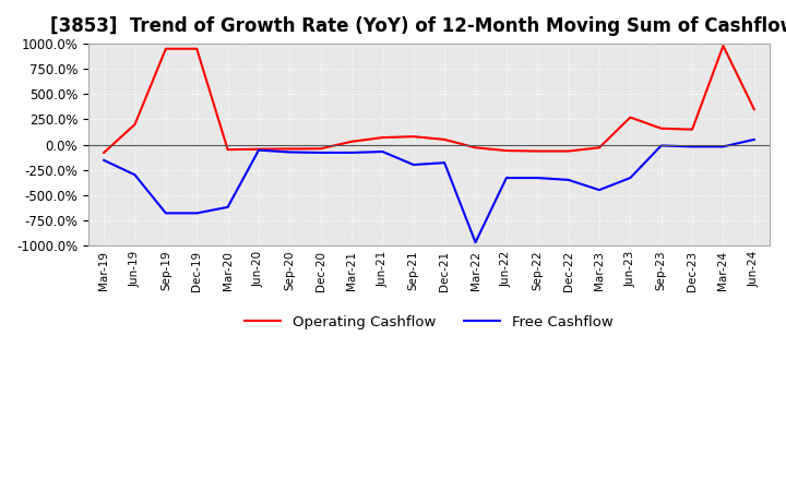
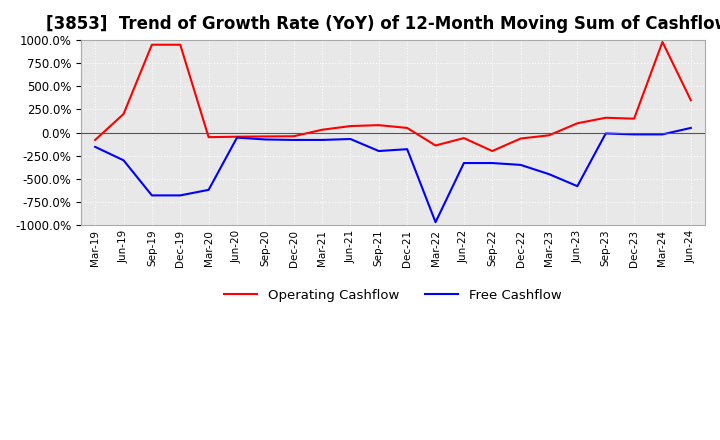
Operating Cashflow/Mar-22: -30% -> -140%
Operating Cashflow/Sep-22: -60% -> -200%
Operating Cashflow/Jun-23: 270% -> 100%
Free Cashflow/Jun-23: -330% -> -580%
